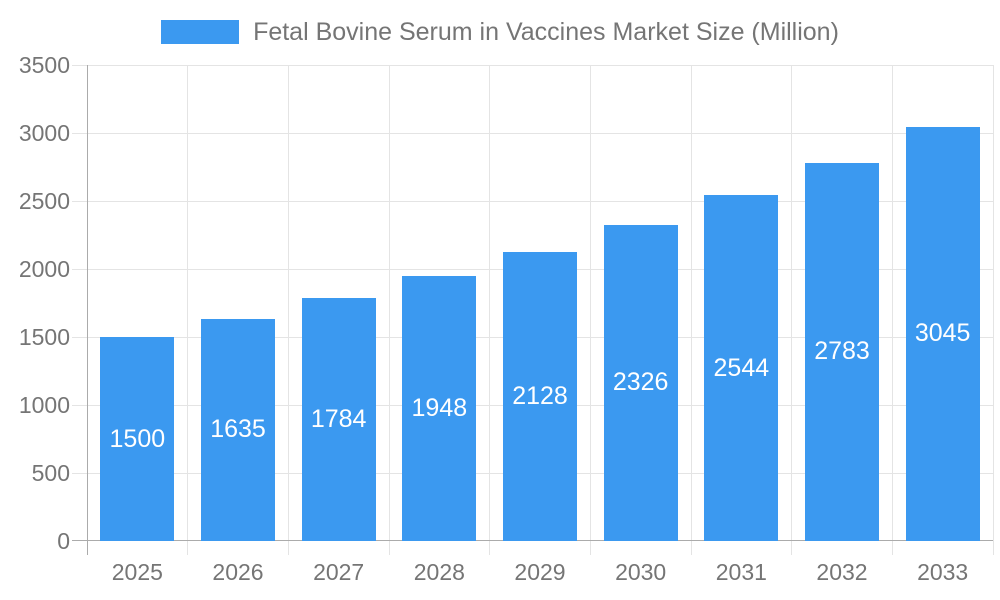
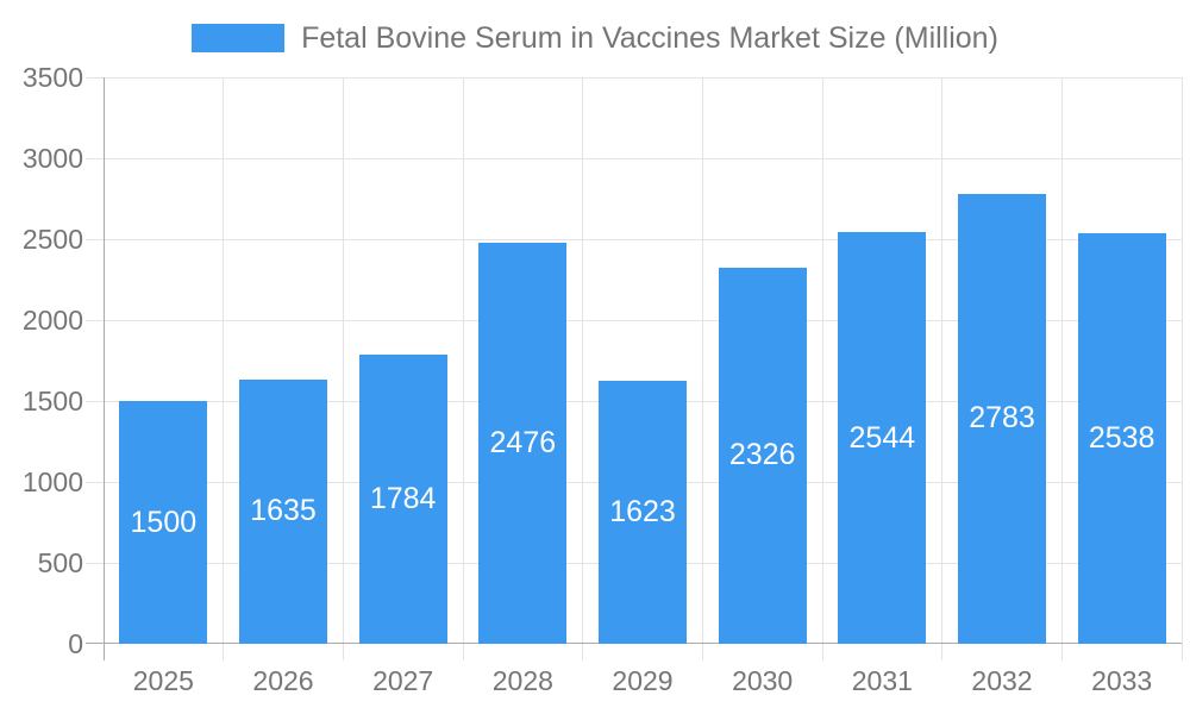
2028: 1948 -> 2476
2029: 2128 -> 1623
2033: 3045 -> 2538
